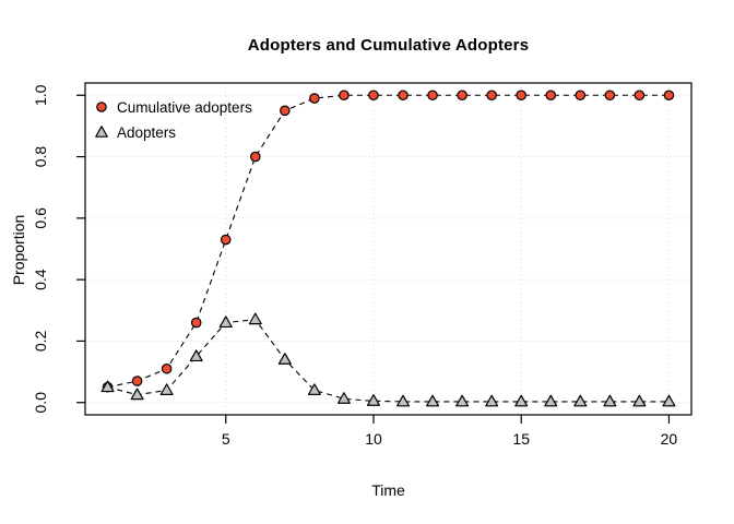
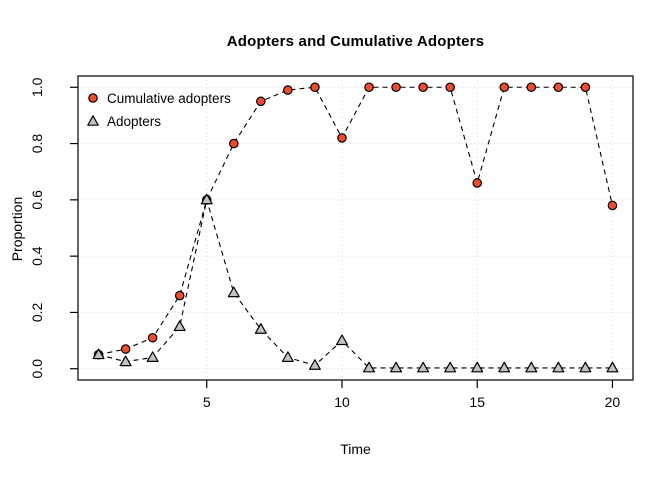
Cumulative adopters/5: 0.53 -> 0.60
Adopters/5: 0.26 -> 0.60
Cumulative adopters/10: 1.00 -> 0.82
Adopters/10: 0.01 -> 0.10
Cumulative adopters/15: 1.00 -> 0.66
Cumulative adopters/20: 1.00 -> 0.58
